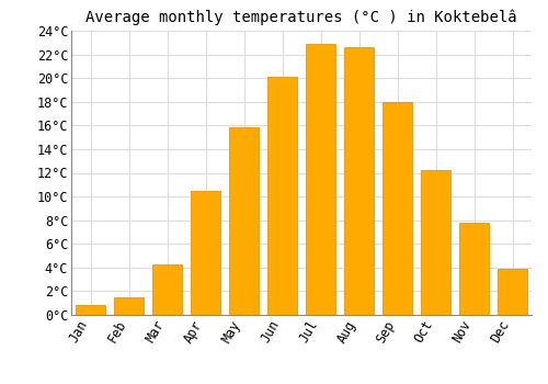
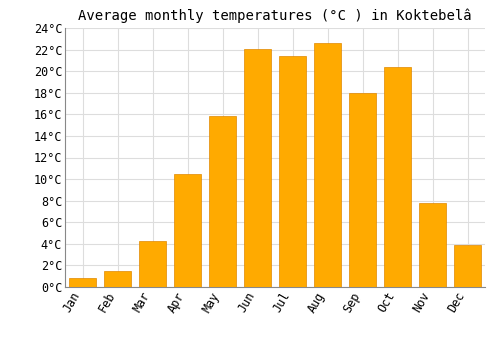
Jun: 20.1°C -> 22.1°C
Jul: 22.9°C -> 21.4°C
Oct: 12.2°C -> 20.4°C
